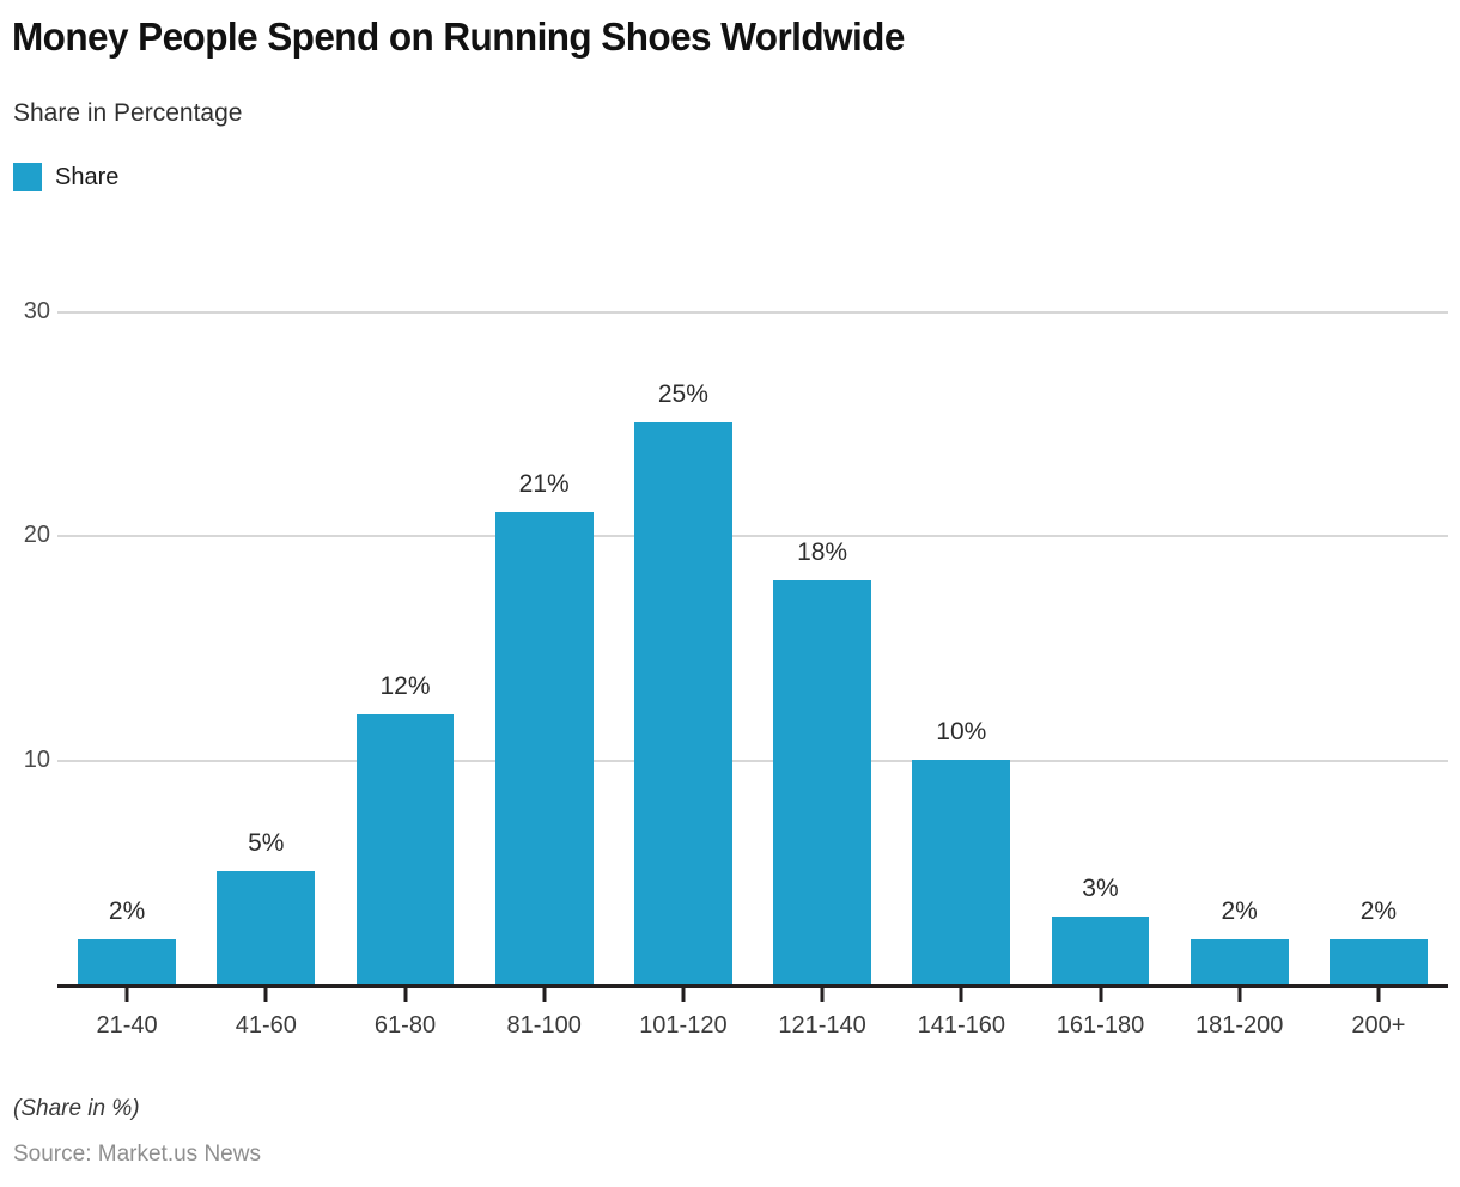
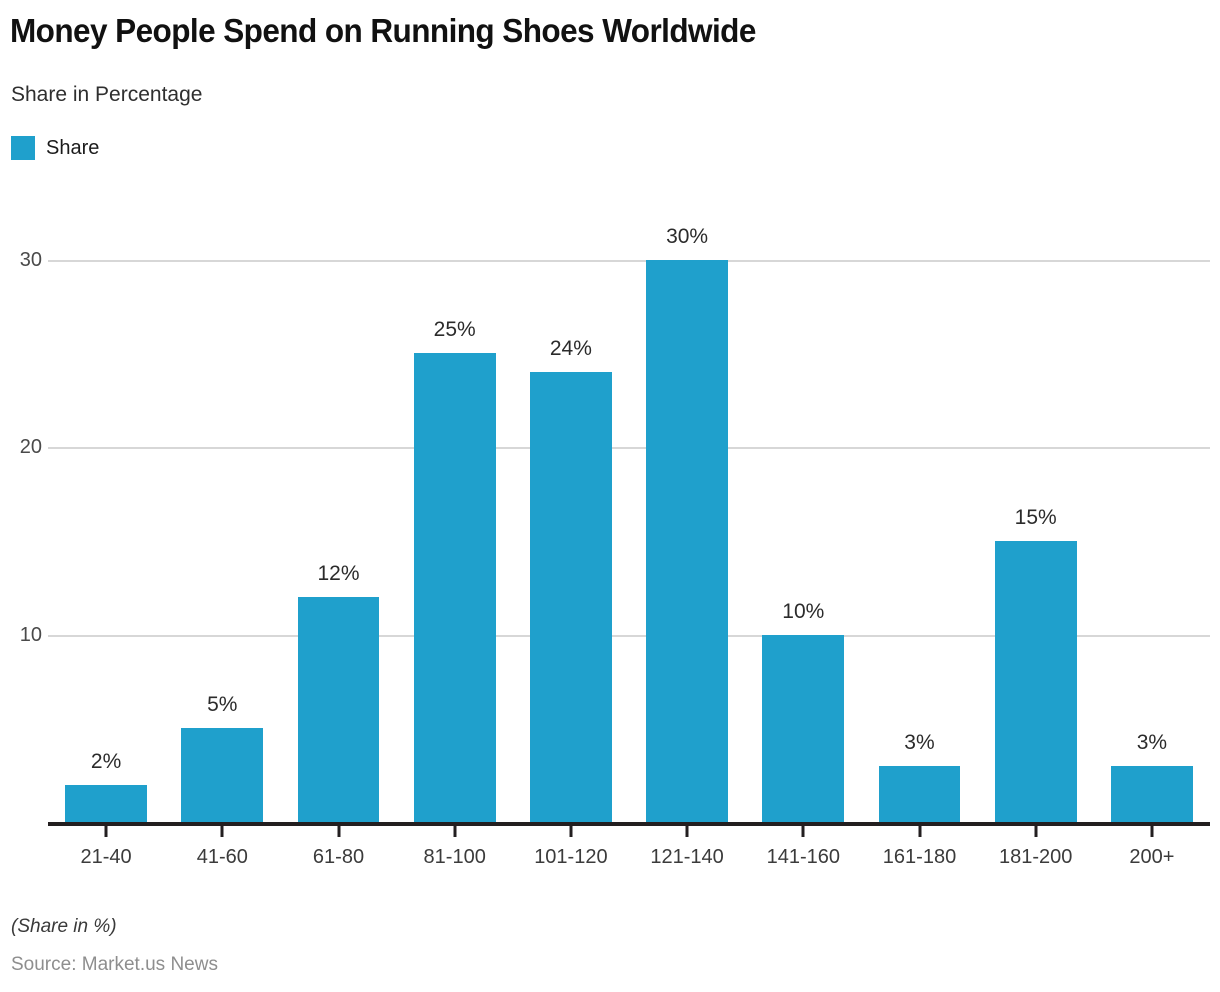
81-100: 21% -> 25%
101-120: 25% -> 24%
121-140: 18% -> 30%
181-200: 2% -> 15%
200+: 2% -> 3%
